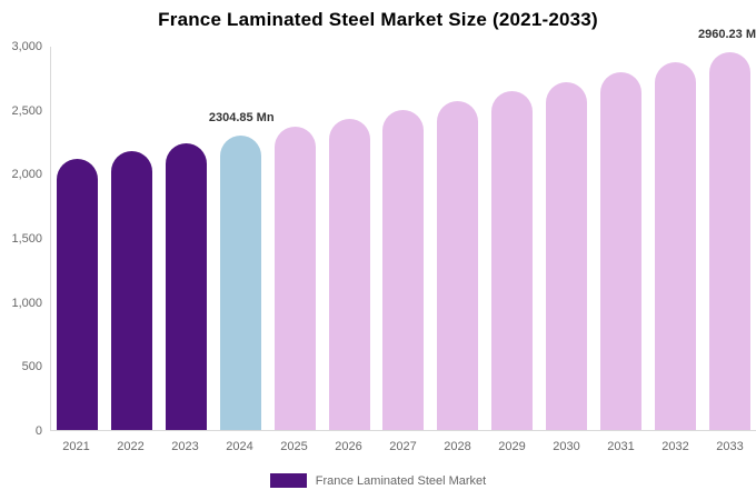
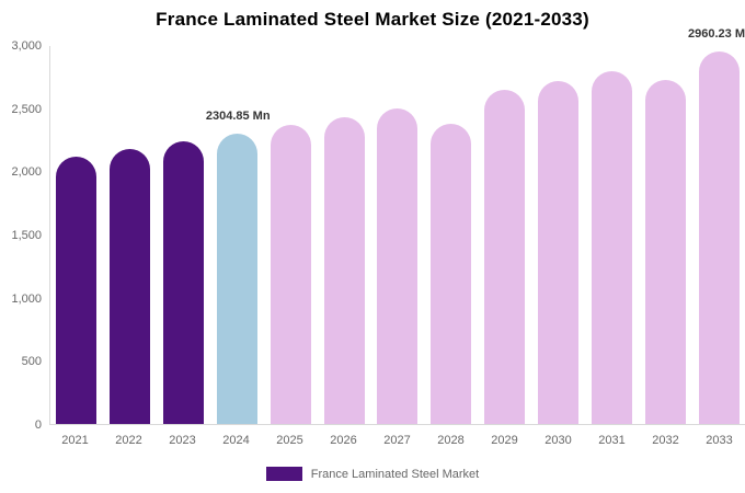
2028: 2580 -> 2380
2032: 2880 -> 2730
